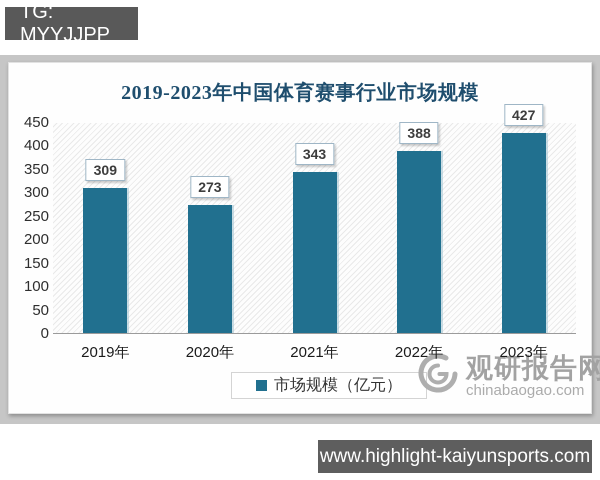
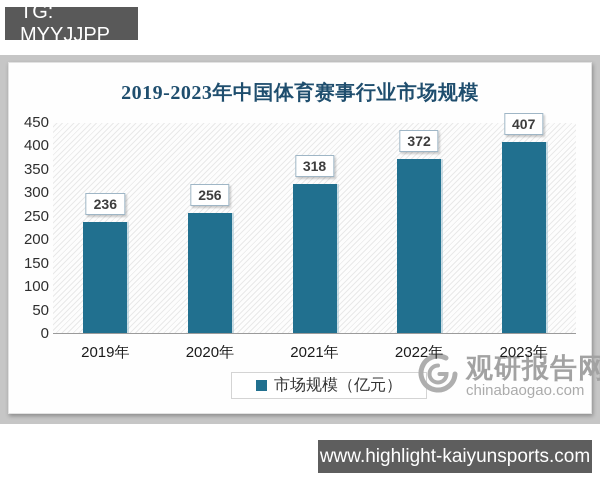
2019年: 309 -> 236
2020年: 273 -> 256
2021年: 343 -> 318
2022年: 388 -> 372
2023年: 427 -> 407
